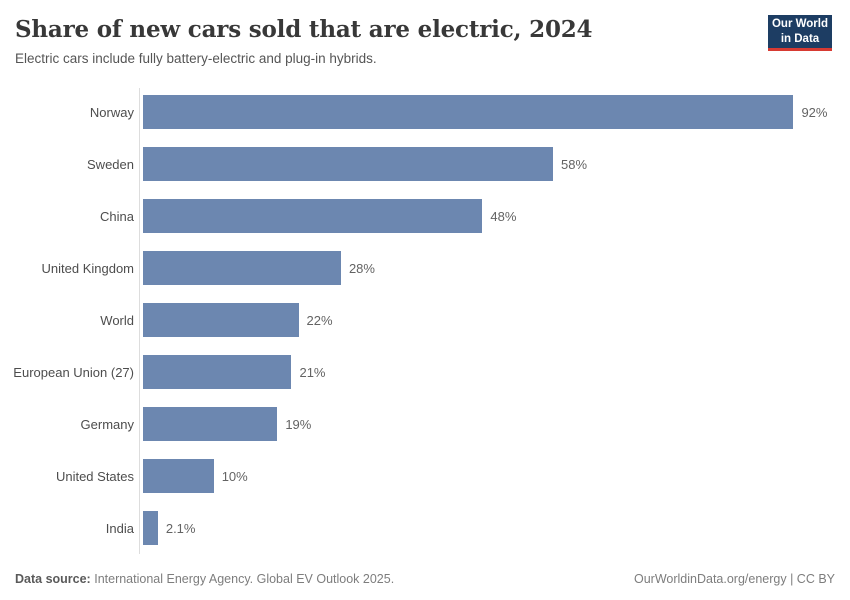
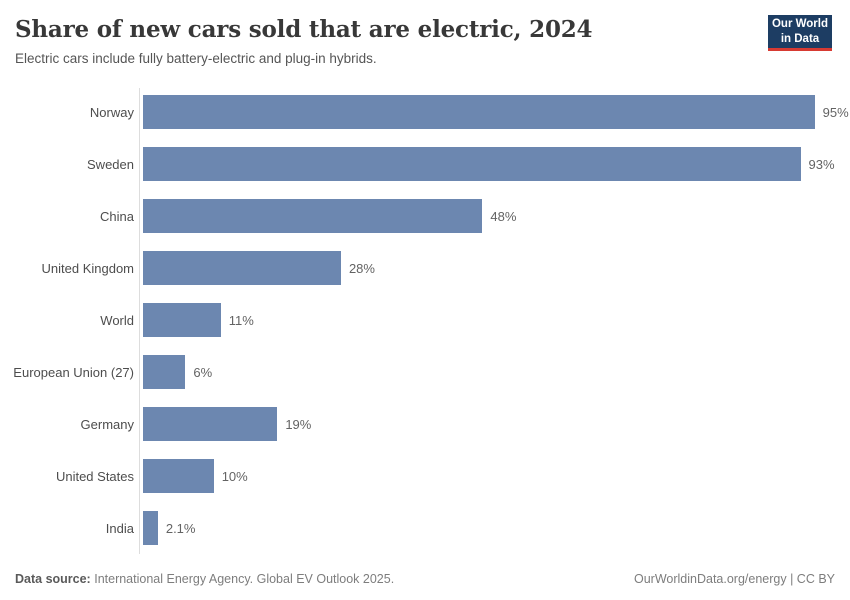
Norway: 92% -> 95%
Sweden: 58% -> 93%
World: 22% -> 11%
European Union (27): 21% -> 6%
